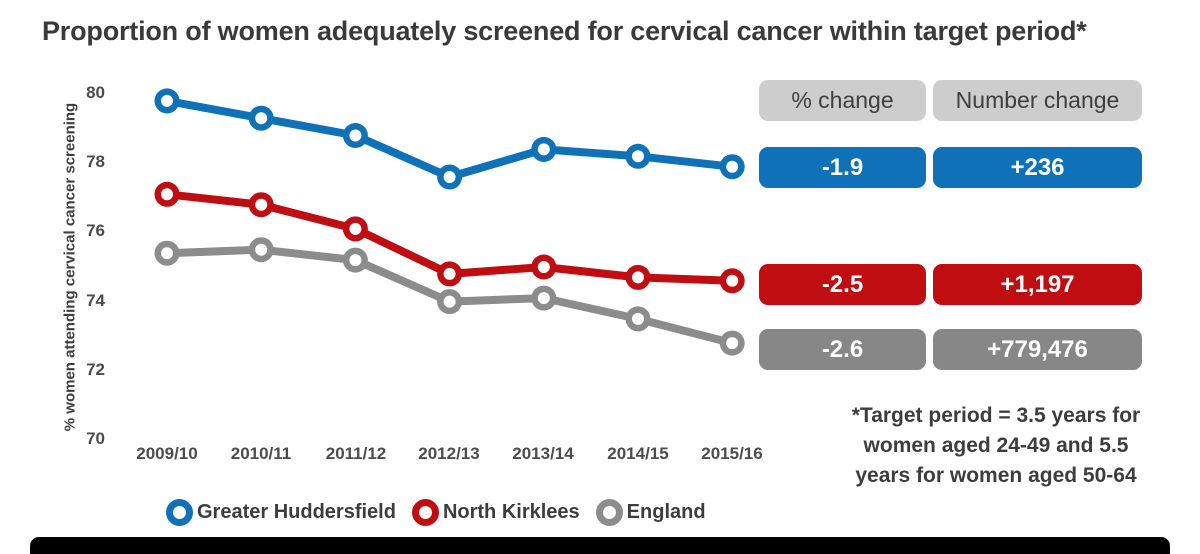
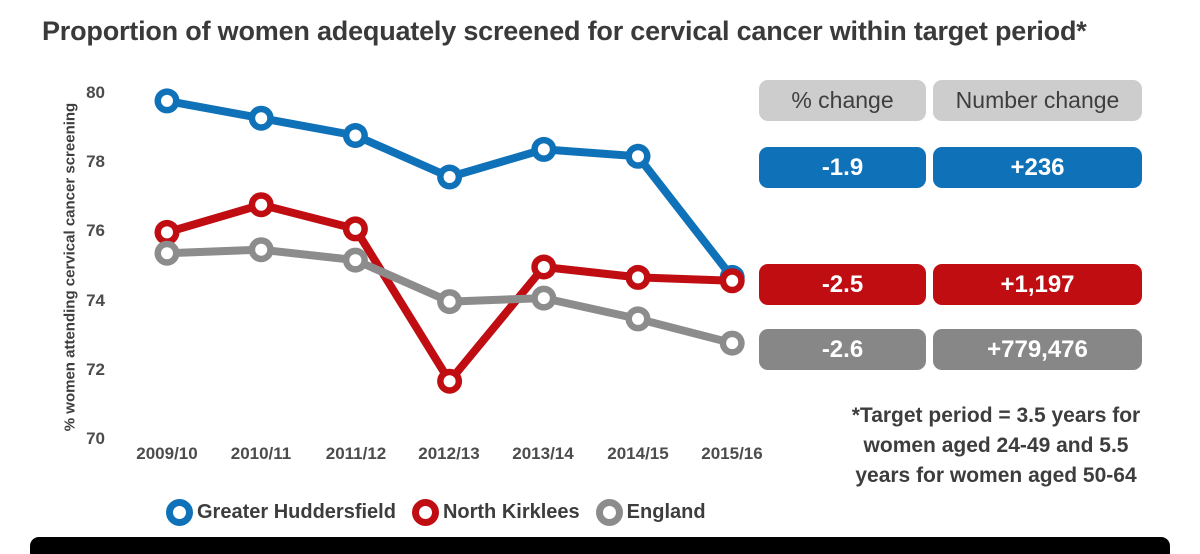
North Kirklees/2009/10: 77.1 -> 76.0
North Kirklees/2012/13: 74.8 -> 71.7
Greater Huddersfield/2015/16: 77.9 -> 74.7
